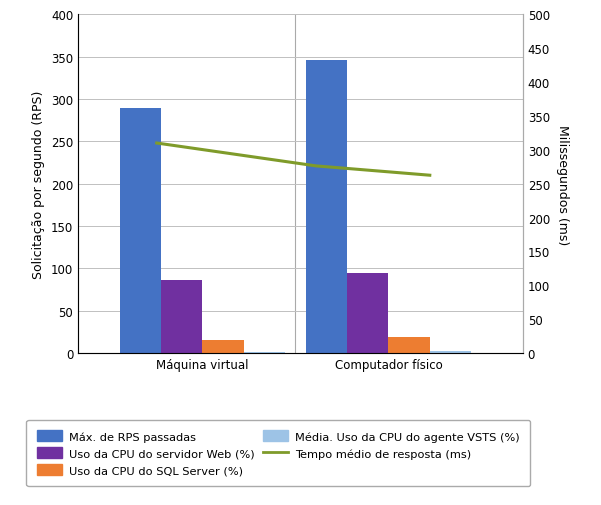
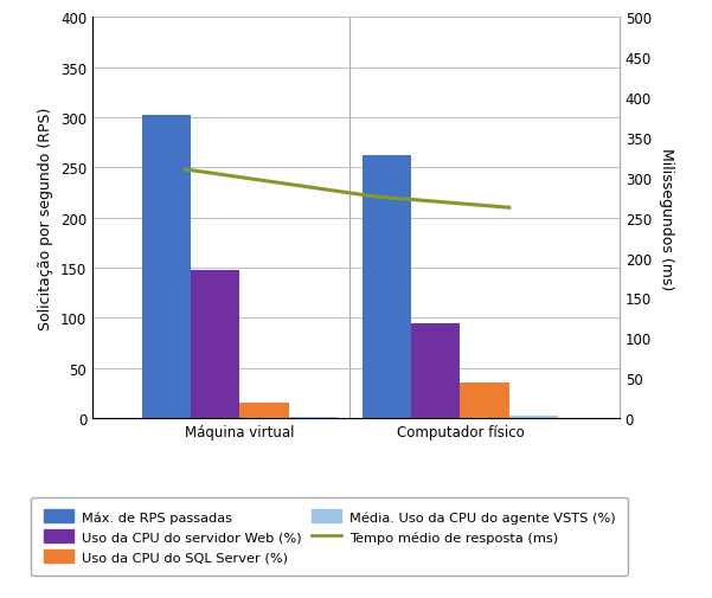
Máx. de RPS passadas/Máquina virtual: 289 -> 302
Uso da CPU do servidor Web (%)/Máquina virtual: 86 -> 148
Máx. de RPS passadas/Computador físico: 346 -> 262
Uso da CPU do SQL Server (%)/Computador físico: 19 -> 36
